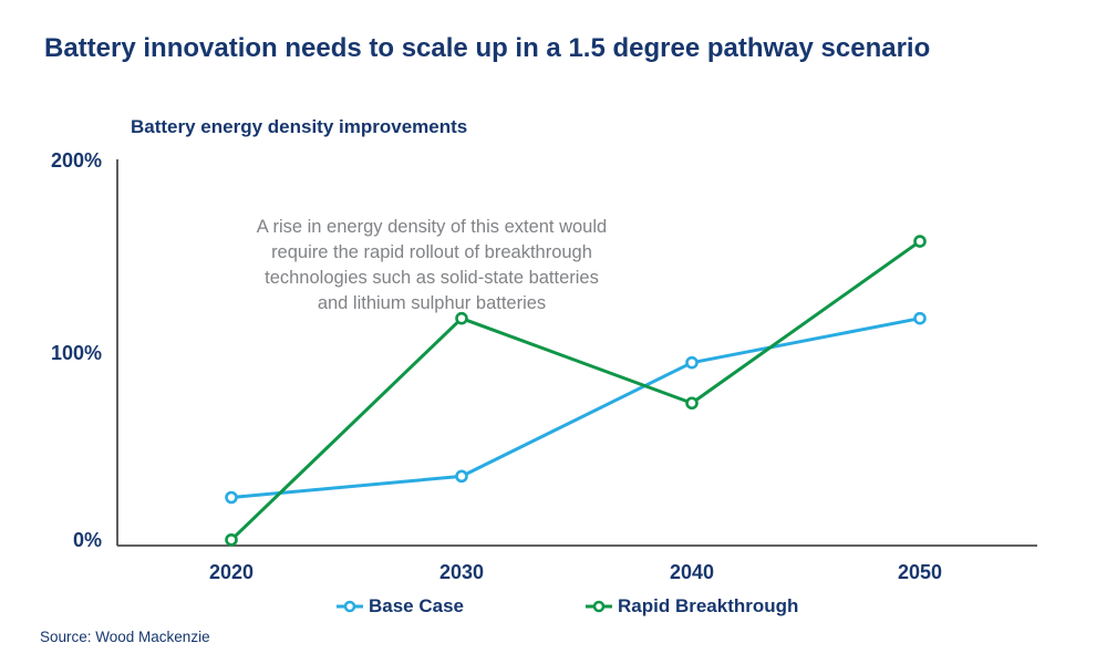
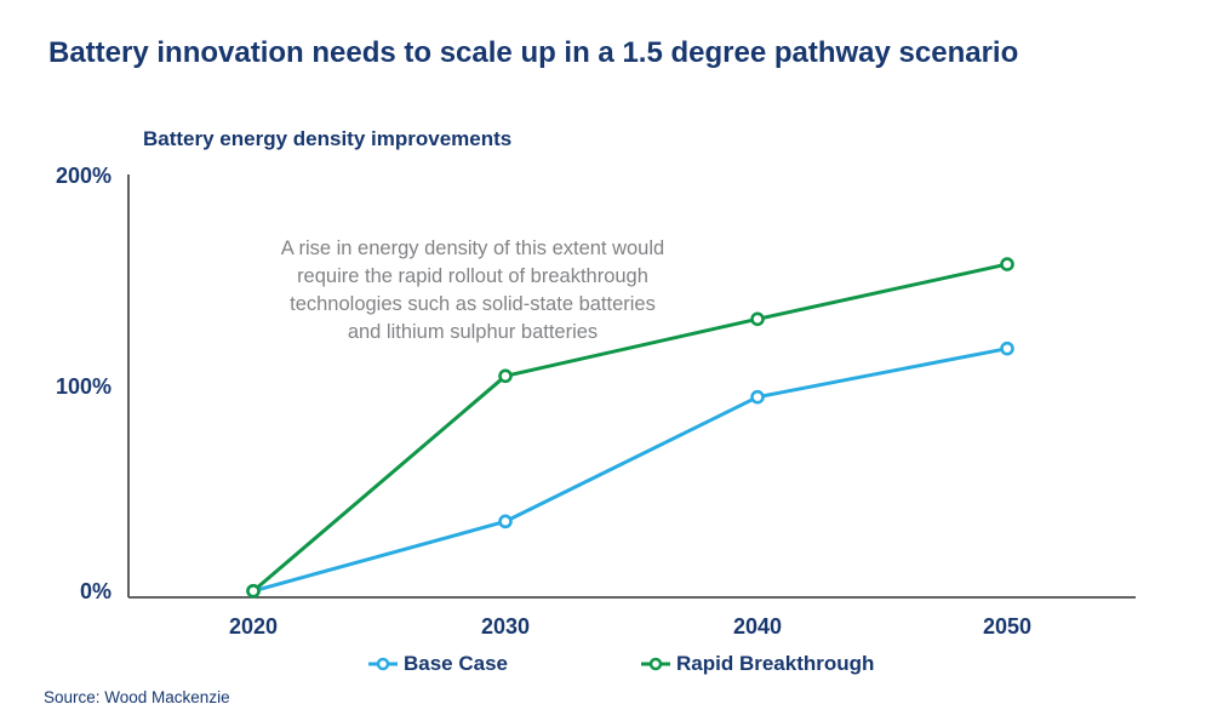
Base Case/2020: 25% -> 3%
Rapid Breakthrough/2030: 118% -> 105%
Rapid Breakthrough/2040: 74% -> 132%
